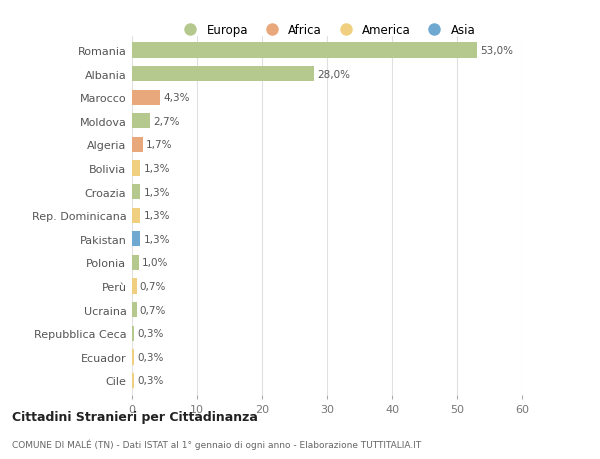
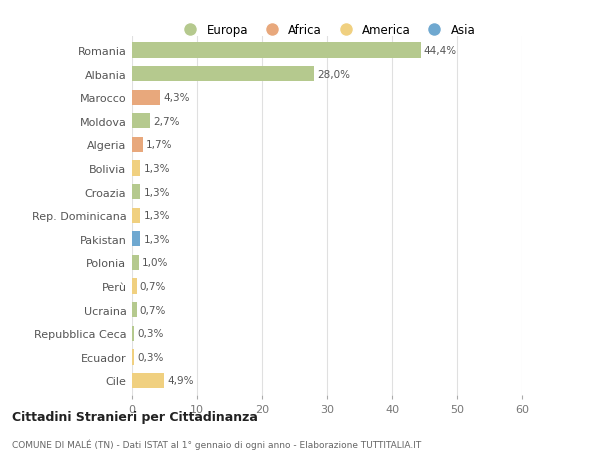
Romania: 53,0% -> 44,4%
Cile: 0,3% -> 4,9%
